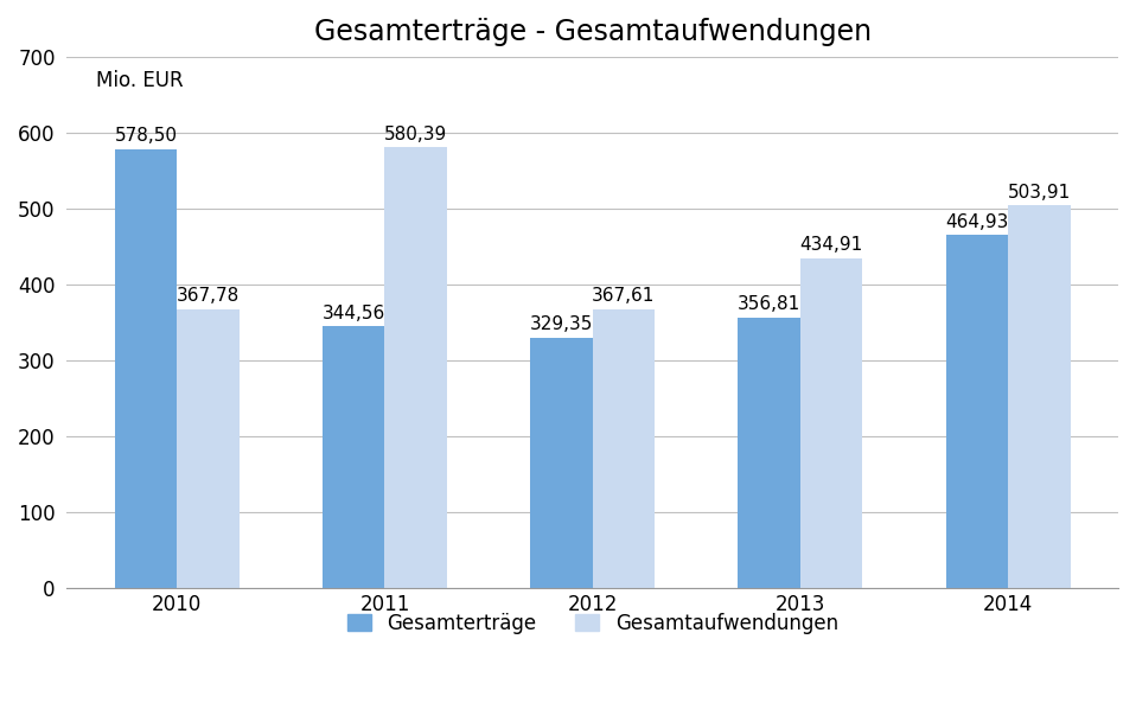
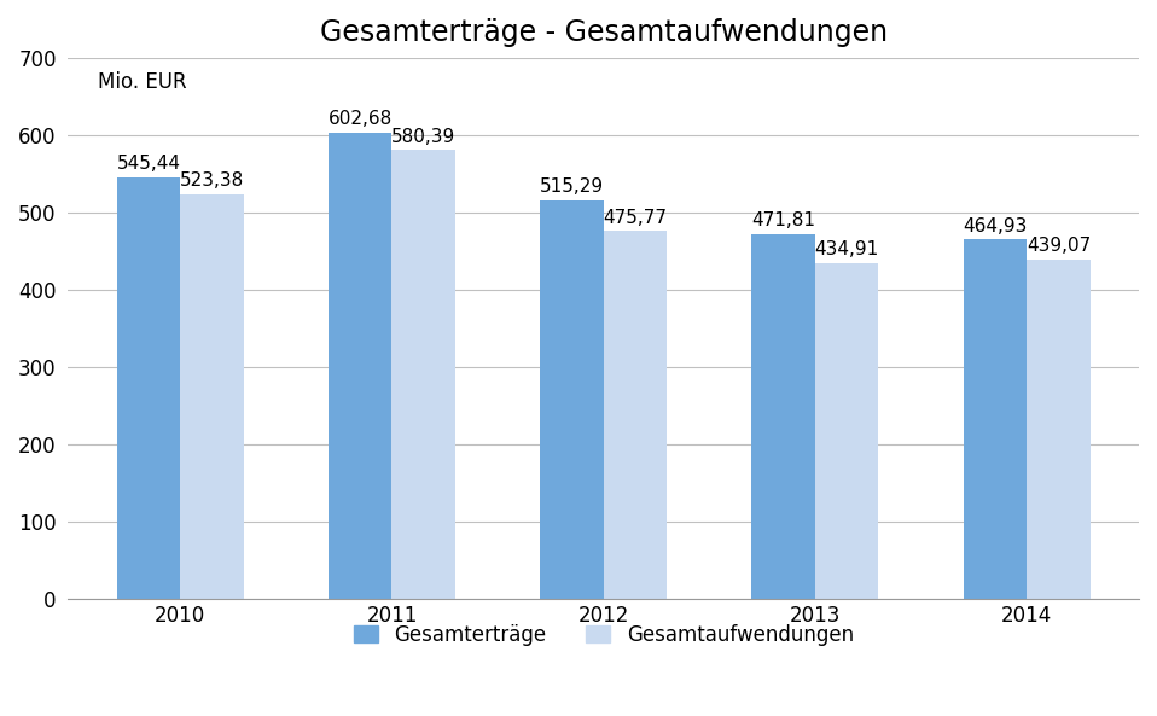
Gesamterträge/2010: 578,50 -> 545,44
Gesamtaufwendungen/2010: 367,78 -> 523,38
Gesamterträge/2011: 344,56 -> 602,68
Gesamterträge/2012: 329,35 -> 515,29
Gesamtaufwendungen/2012: 367,61 -> 475,77
Gesamterträge/2013: 356,81 -> 471,81
Gesamtaufwendungen/2014: 503,91 -> 439,07
